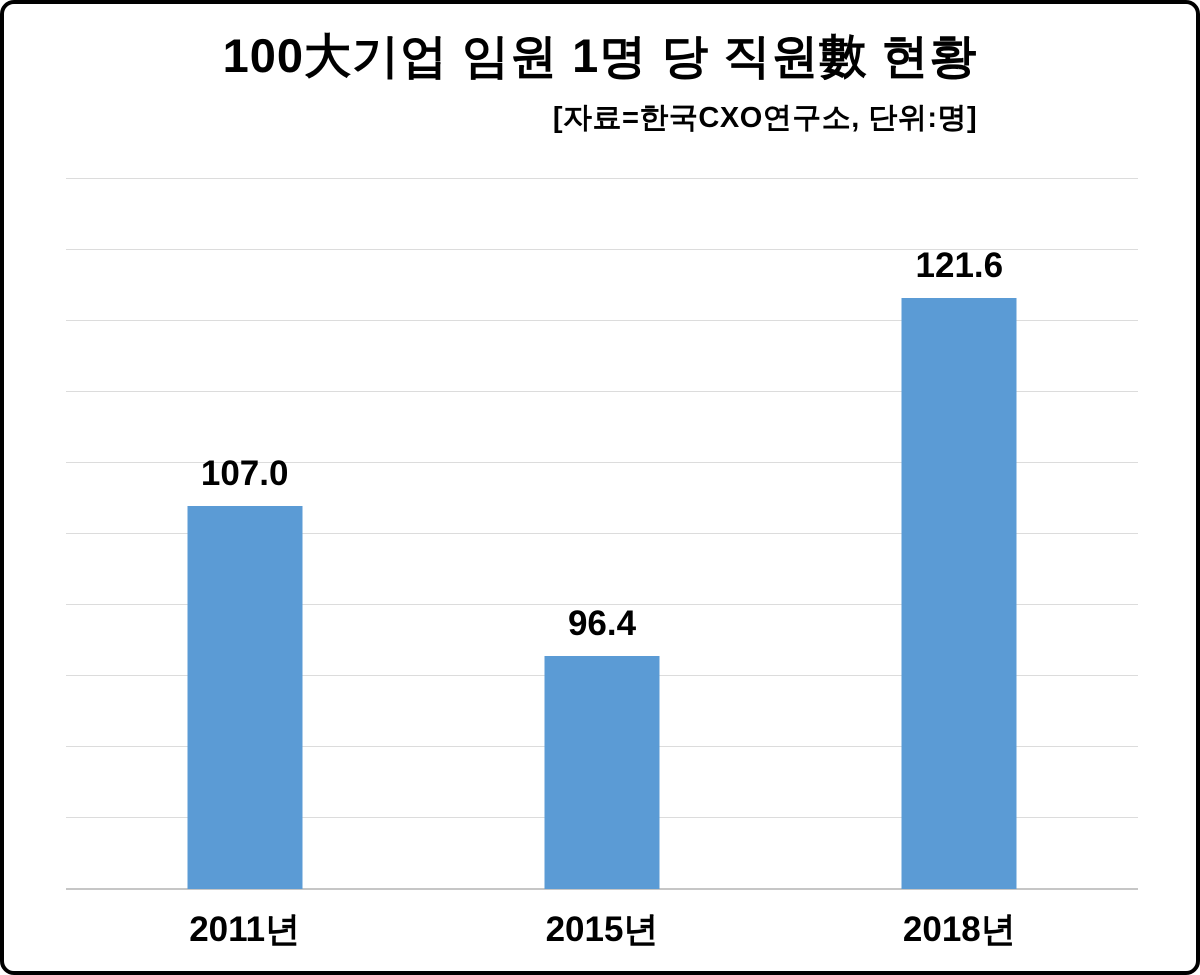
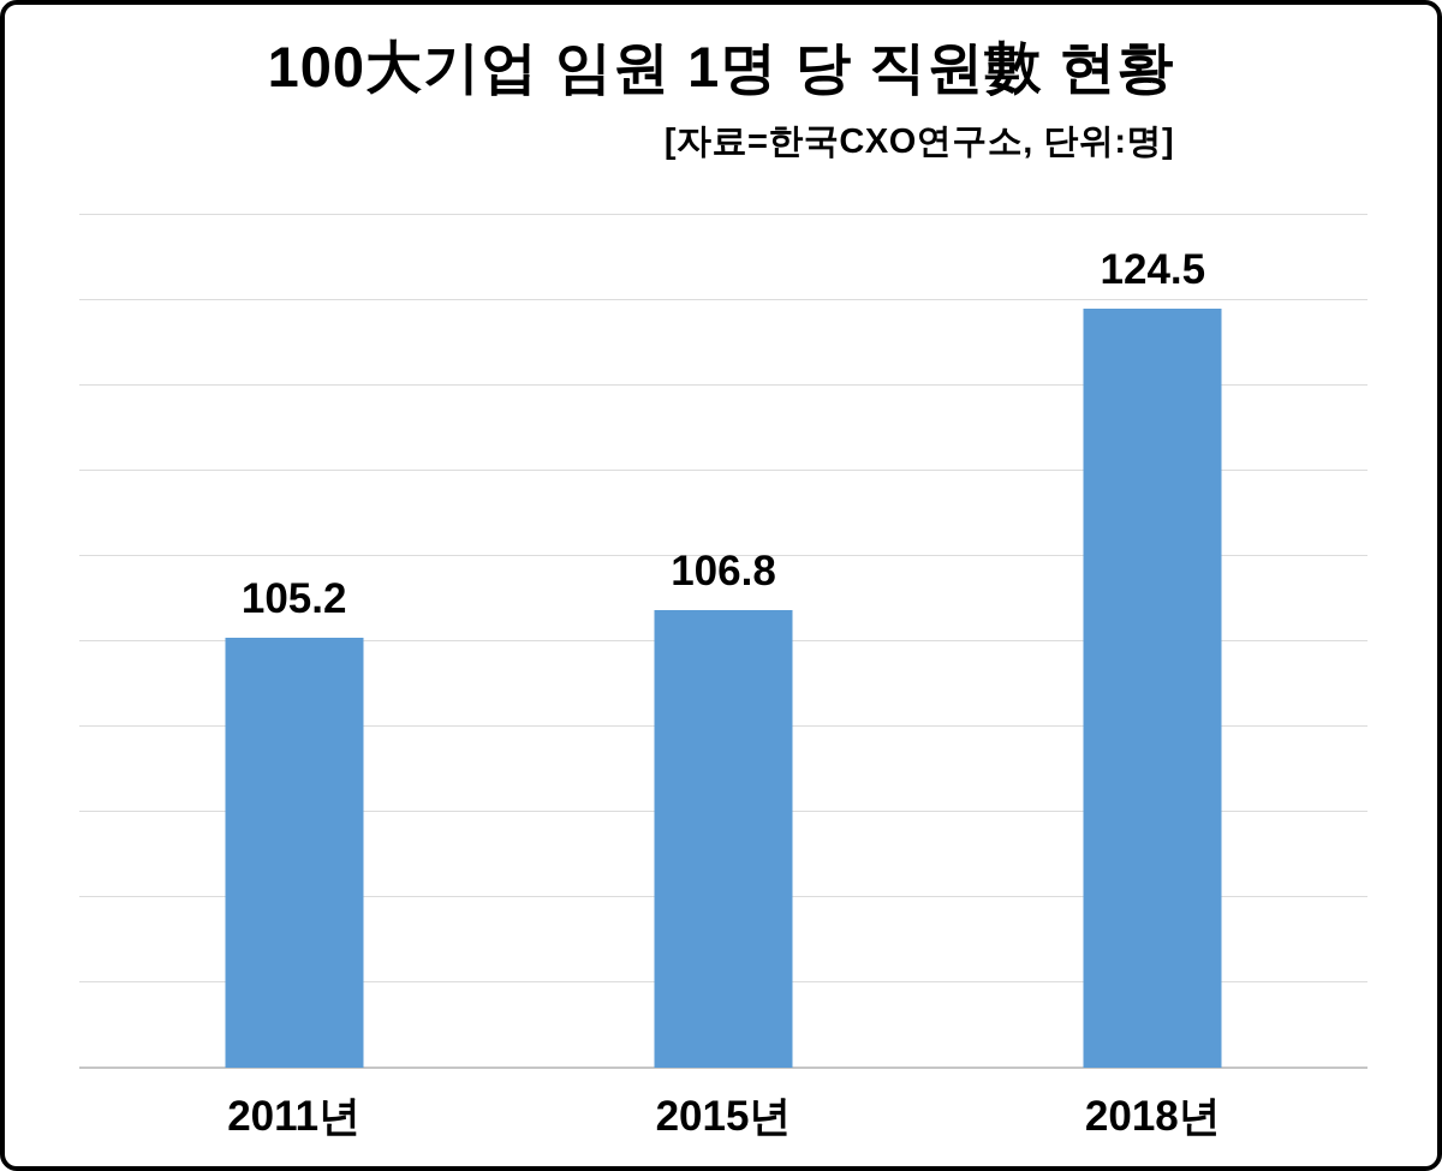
2011년: 107.0 -> 105.2
2015년: 96.4 -> 106.8
2018년: 121.6 -> 124.5
